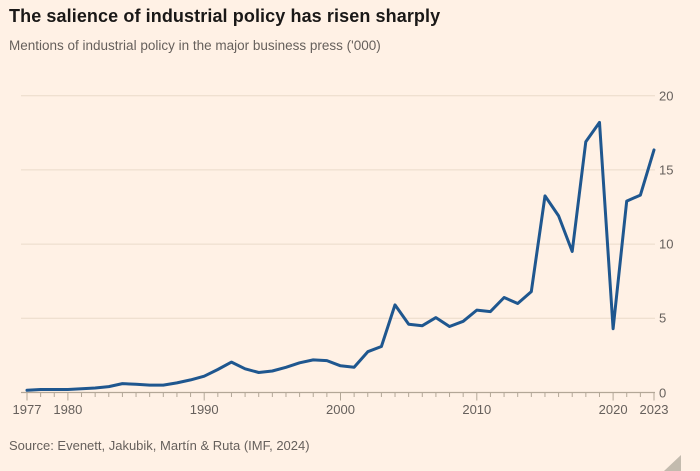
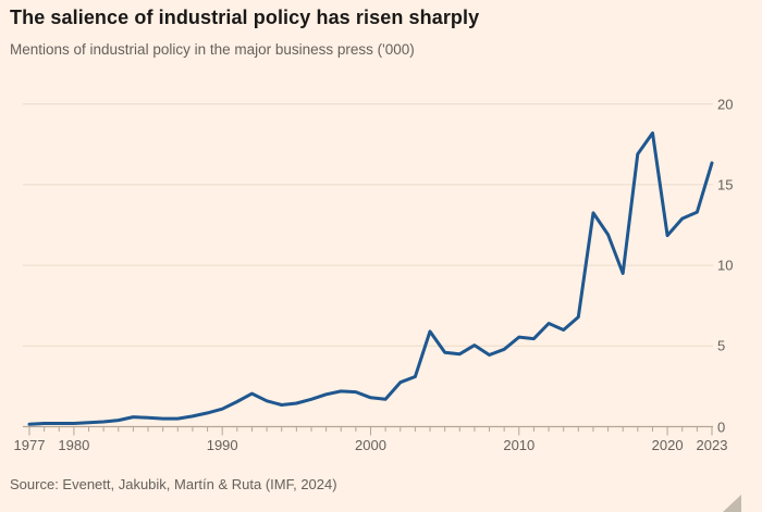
2020: 4.3 -> 11.8
